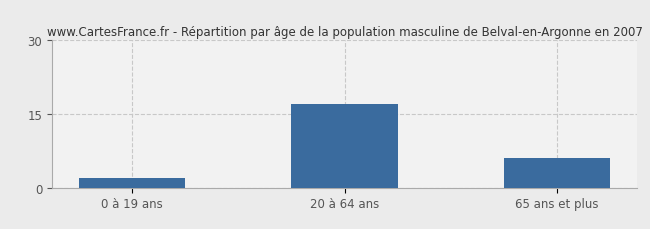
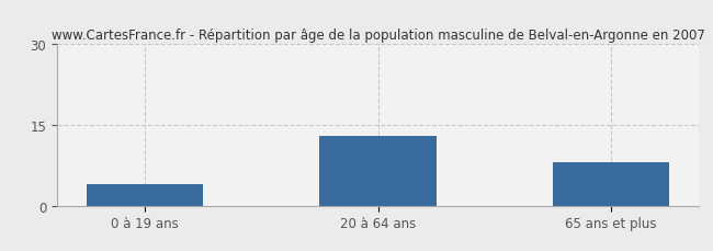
0 à 19 ans: 2 -> 4
20 à 64 ans: 17 -> 13
65 ans et plus: 6 -> 8
